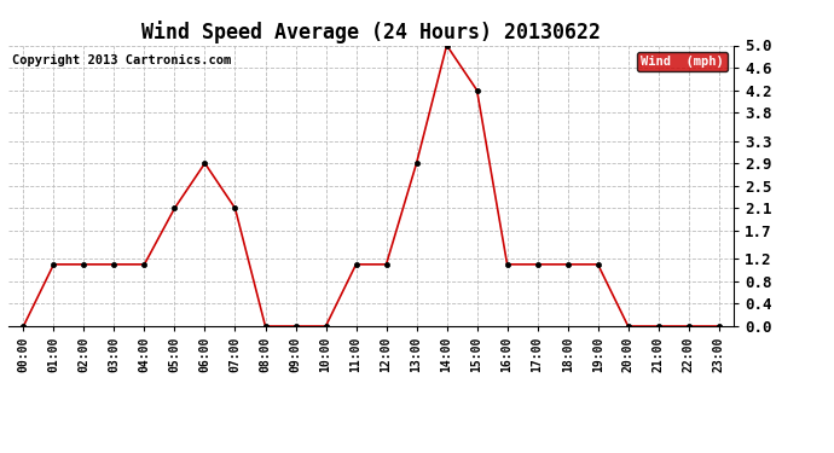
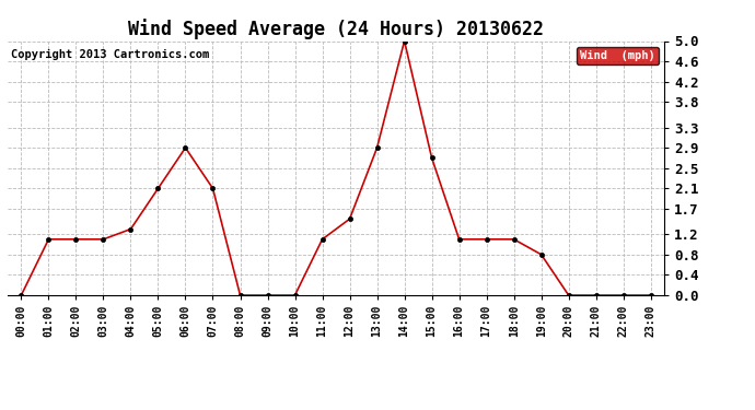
04:00: 1.1 -> 1.3
12:00: 1.1 -> 1.5
15:00: 4.2 -> 2.7
19:00: 1.1 -> 0.8
